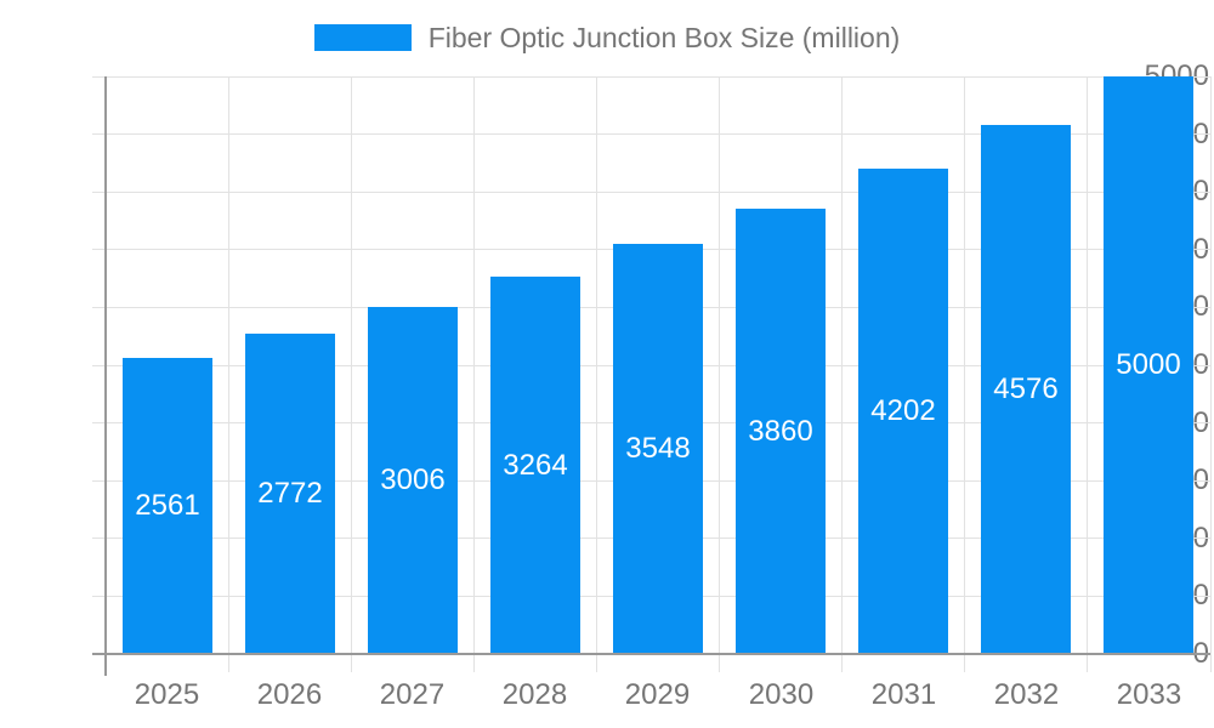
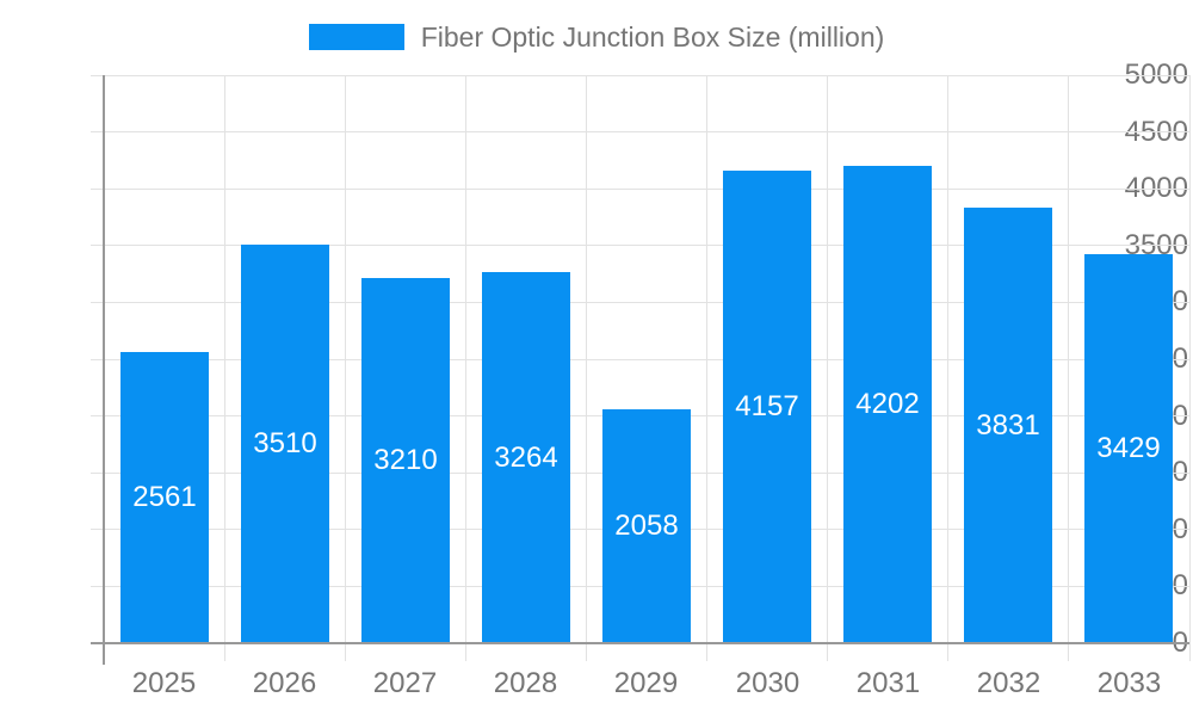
2026: 2772 -> 3510
2027: 3006 -> 3210
2029: 3548 -> 2058
2030: 3860 -> 4157
2032: 4576 -> 3831
2033: 5000 -> 3429
